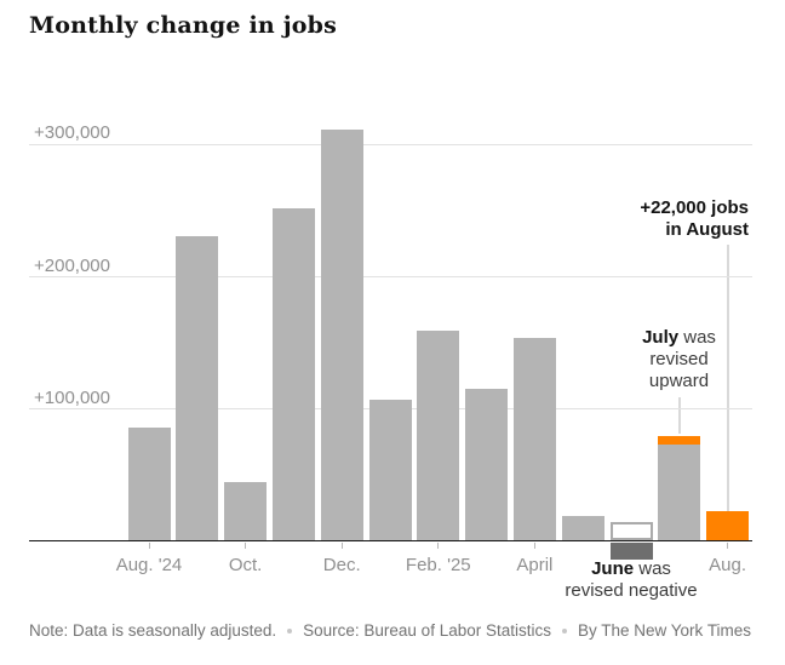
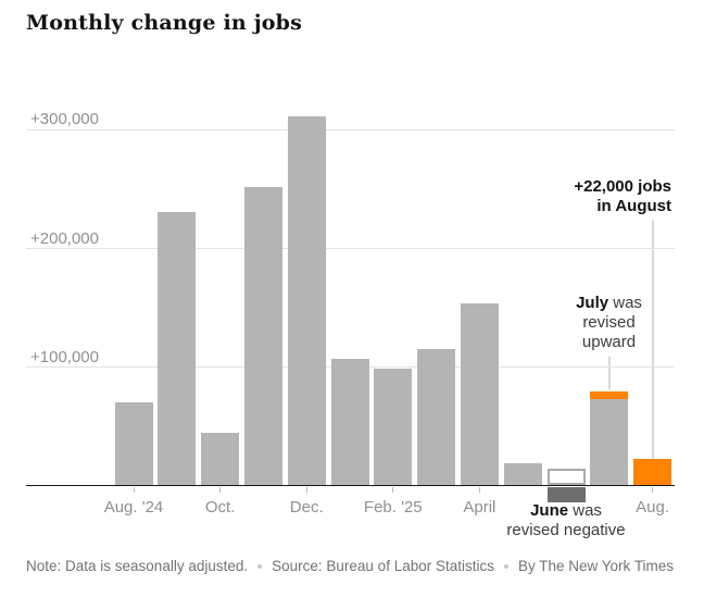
Aug. '24: 86000 -> 70000
Feb. '25: 159000 -> 98000
